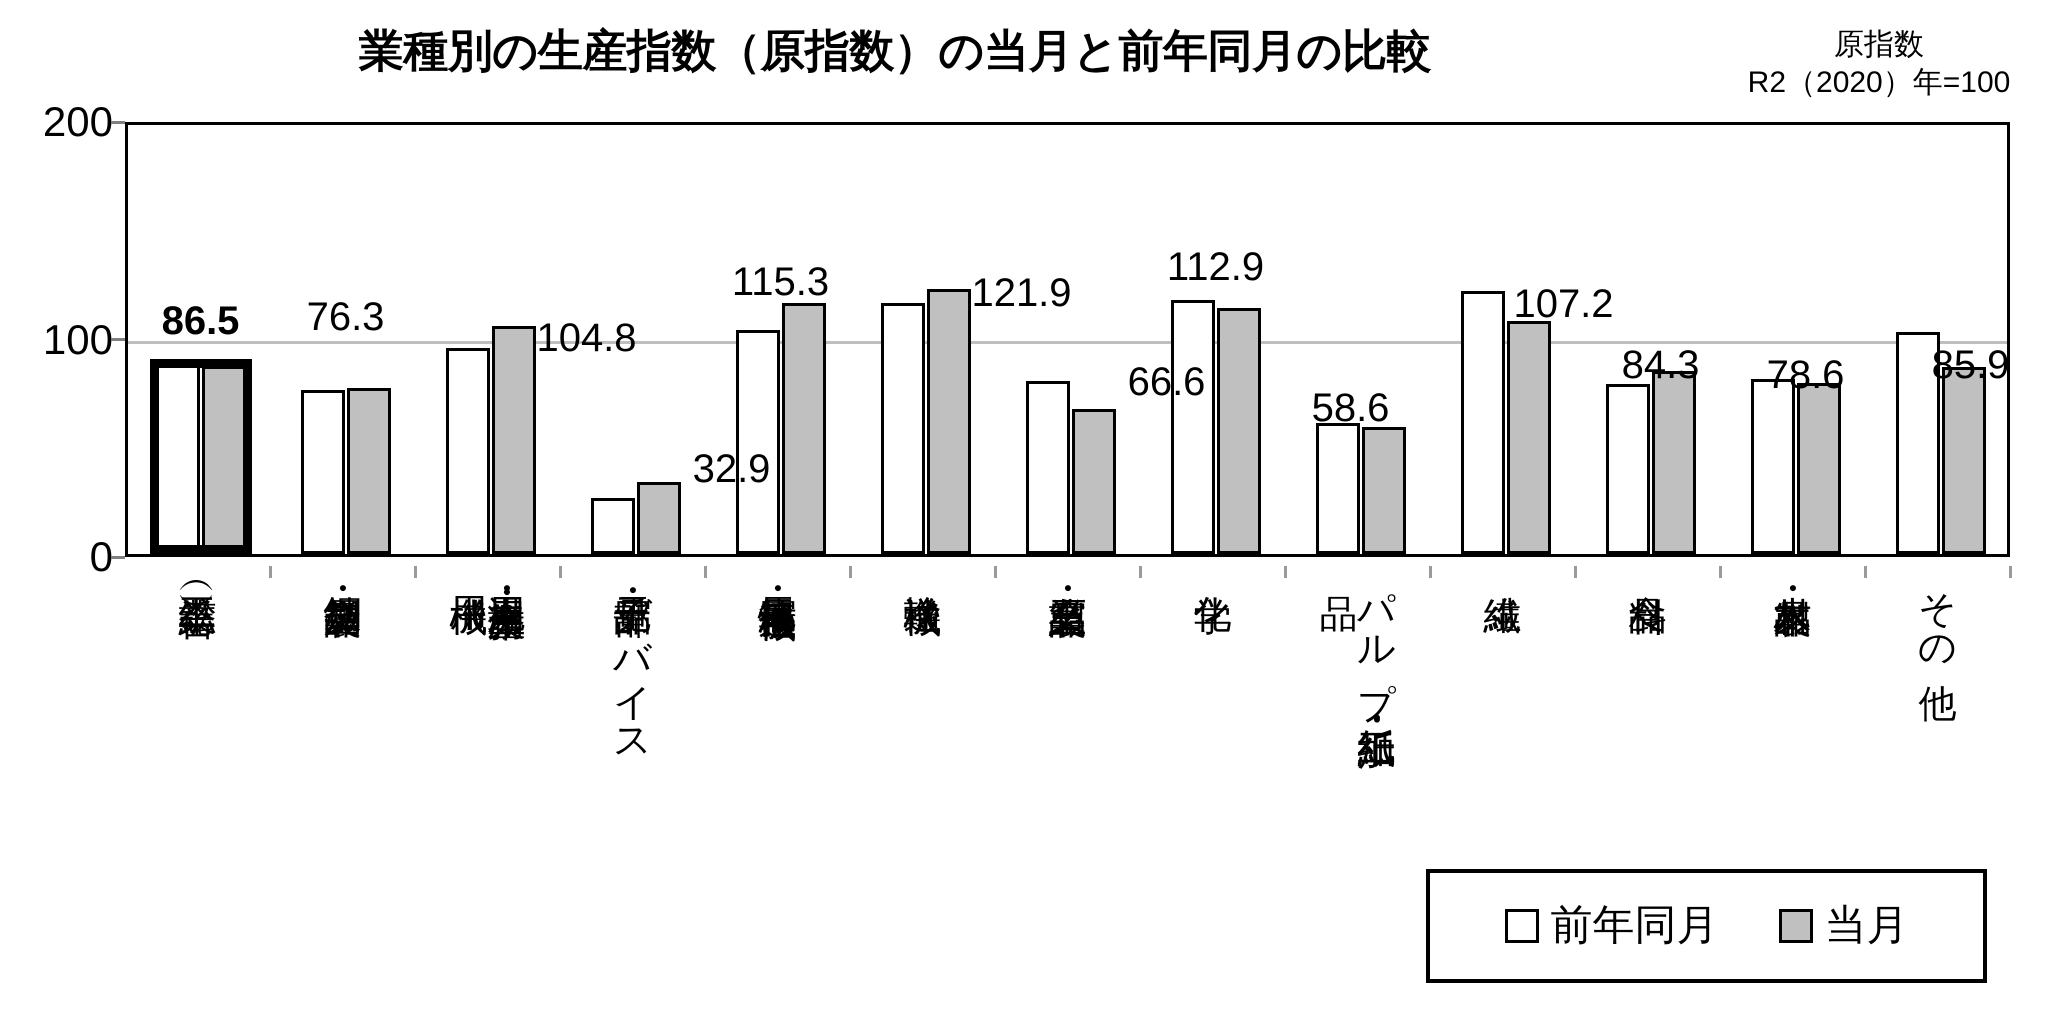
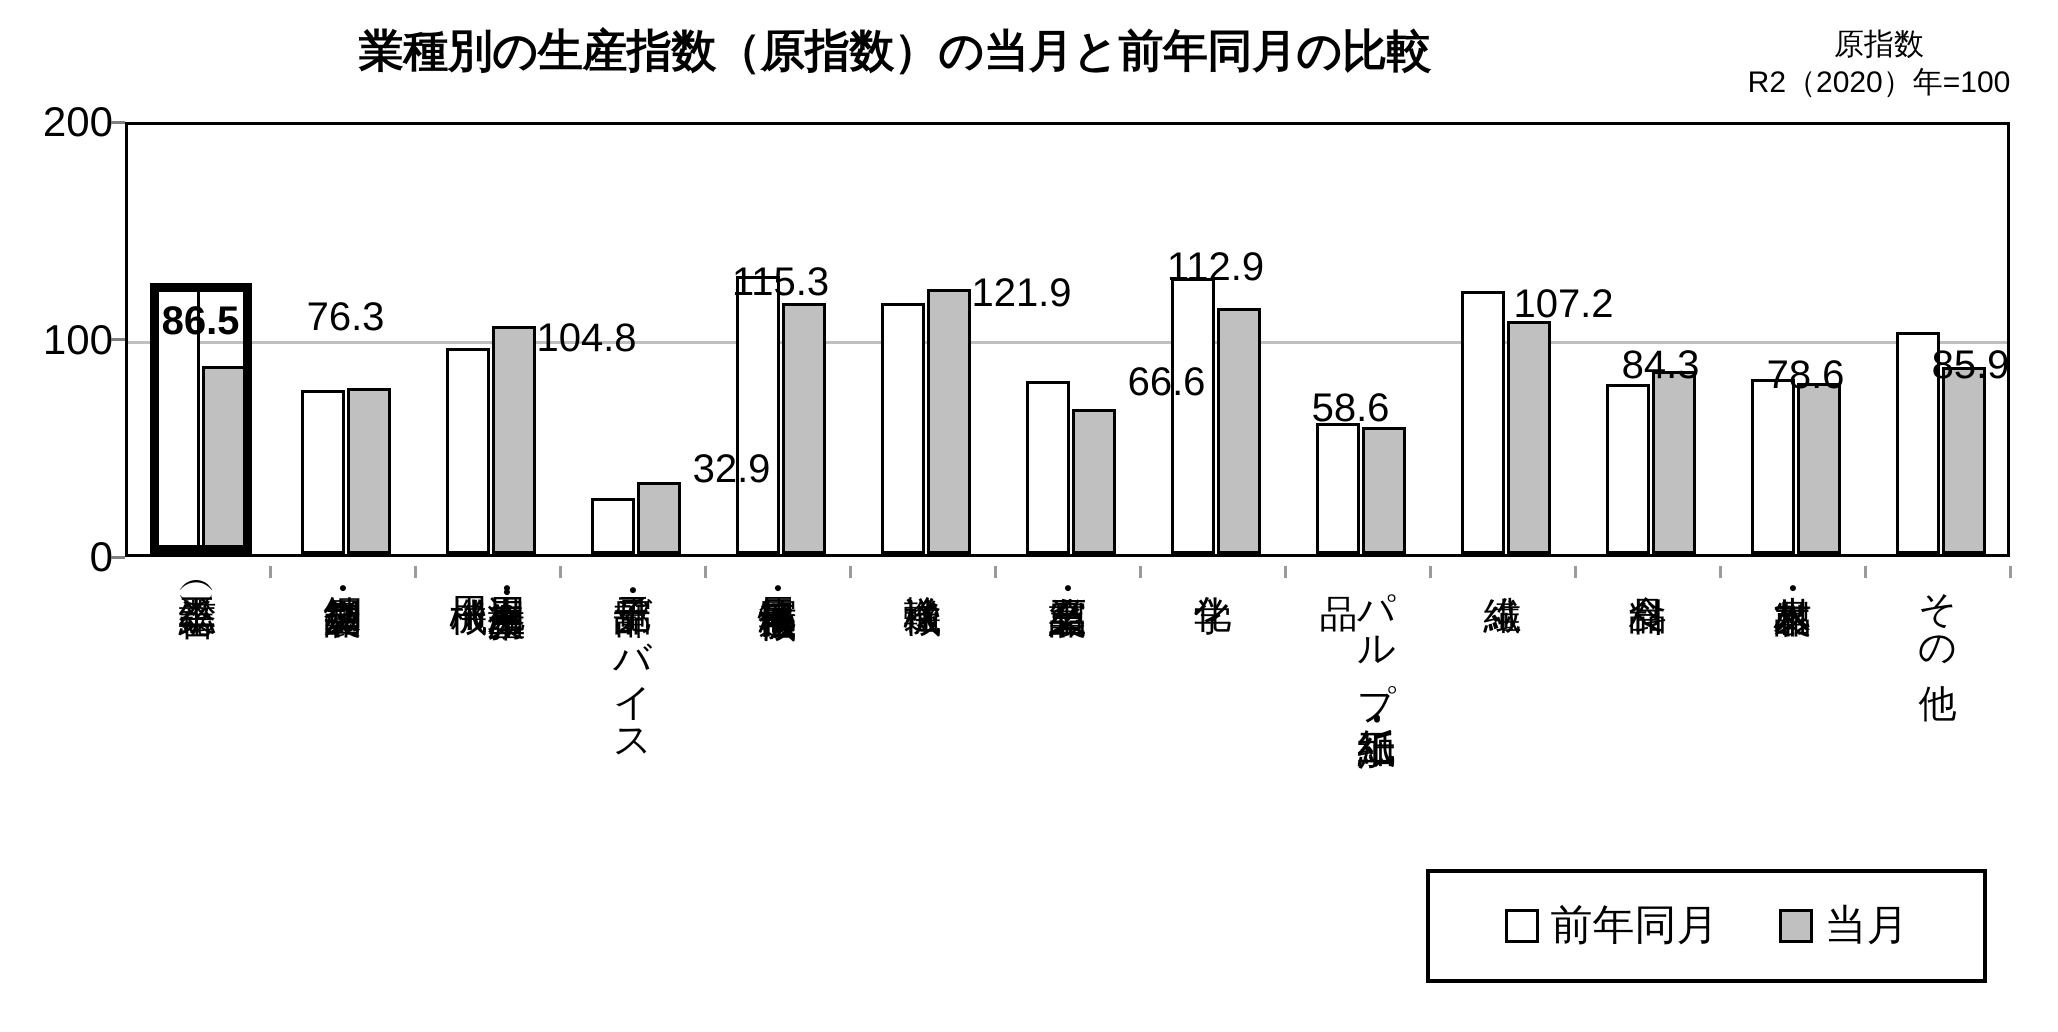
前年同月/鉱工業（総合）: 87 -> 122
前年同月/電気・情報通信機械: 103 -> 128
前年同月/化学: 117 -> 127
